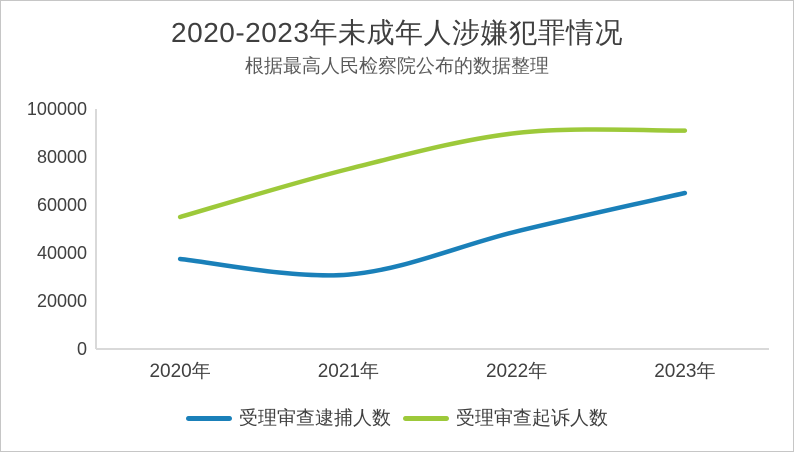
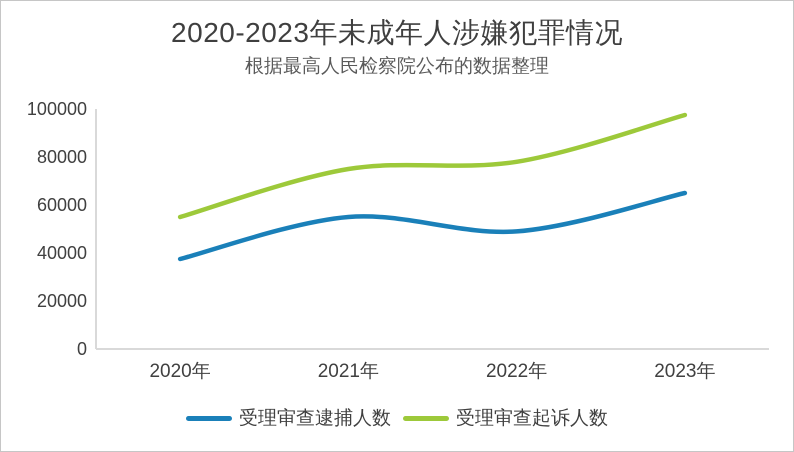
受理审查逮捕人数/2021年: 31000 -> 55000
受理审查起诉人数/2022年: 90000 -> 78000
受理审查起诉人数/2023年: 91000 -> 98000
